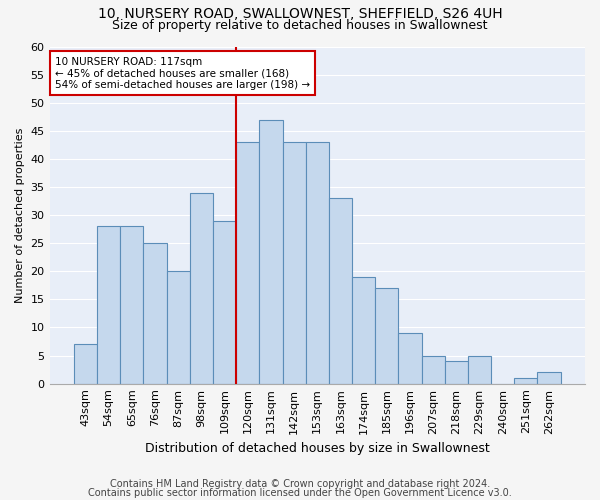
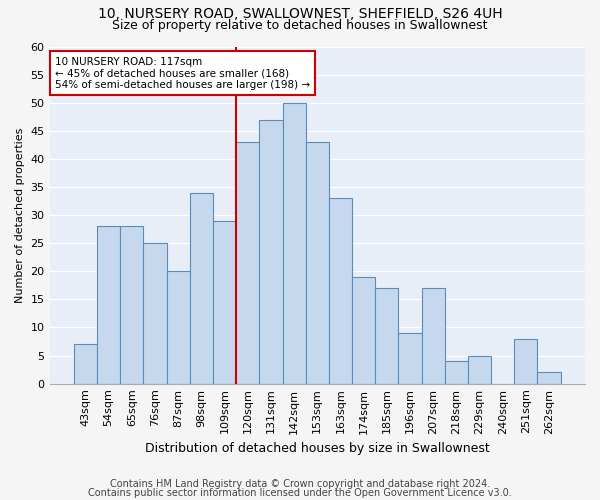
142sqm: 43 -> 50
207sqm: 5 -> 17
251sqm: 1 -> 8
